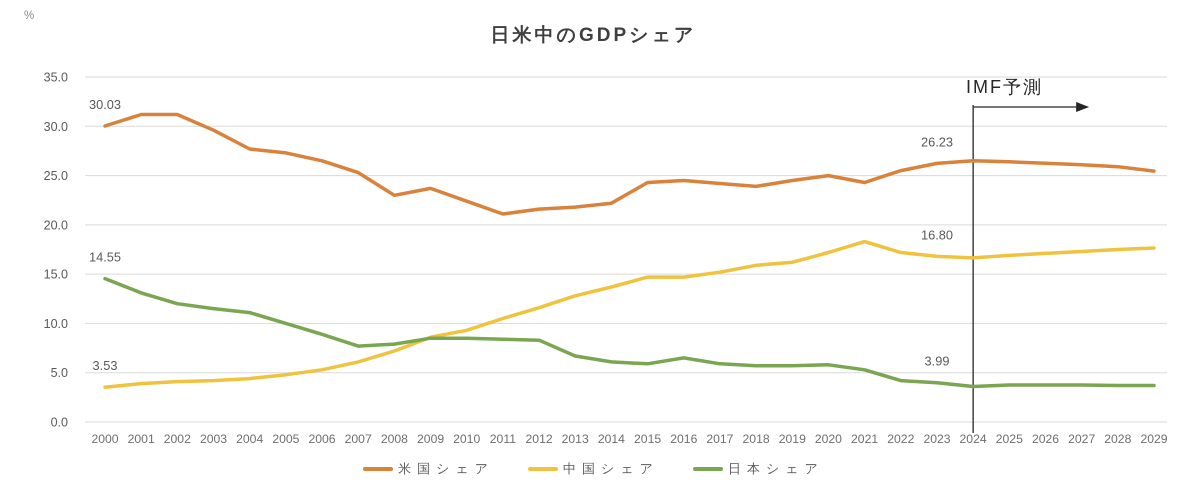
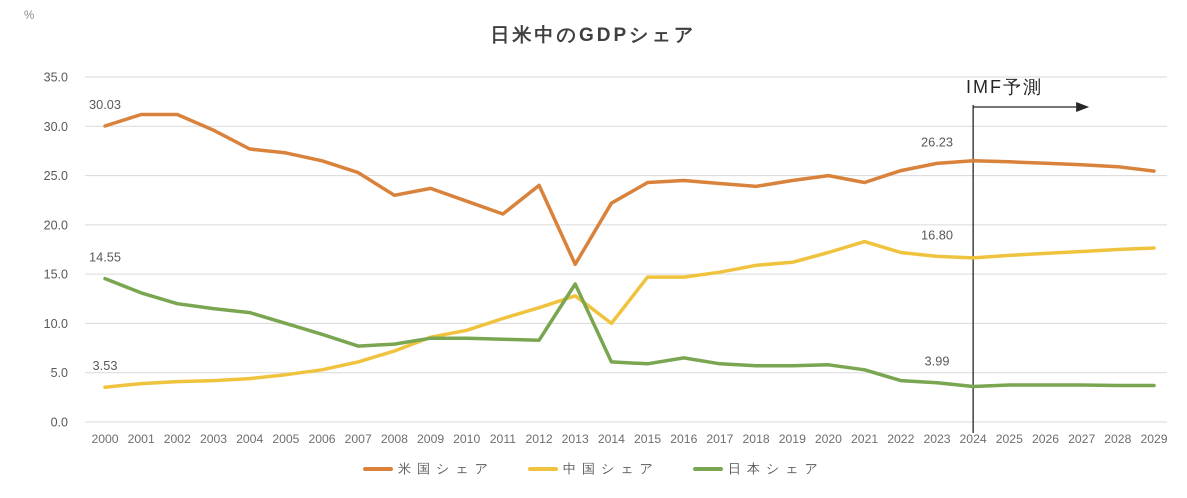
米国シェア/2012: 22 -> 24
米国シェア/2013: 22 -> 16
日本シェア/2013: 7 -> 14
中国シェア/2014: 14 -> 10
